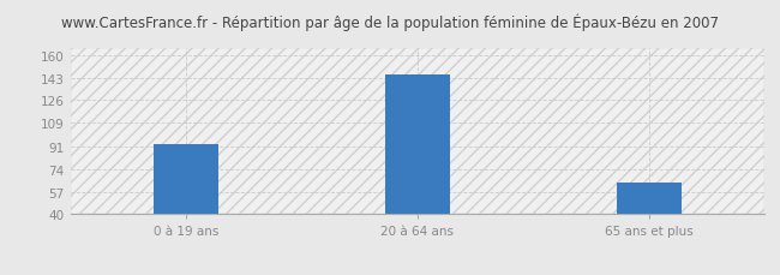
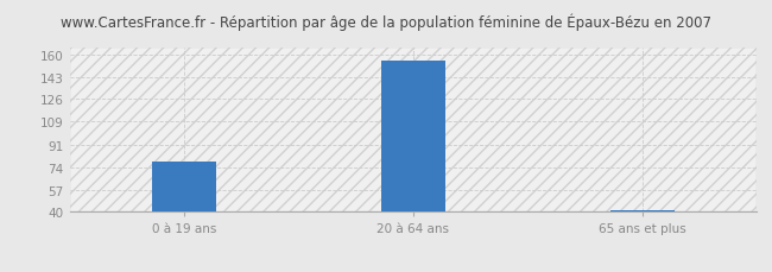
0 à 19 ans: 93 -> 78
20 à 64 ans: 145 -> 155
65 ans et plus: 64 -> 41
